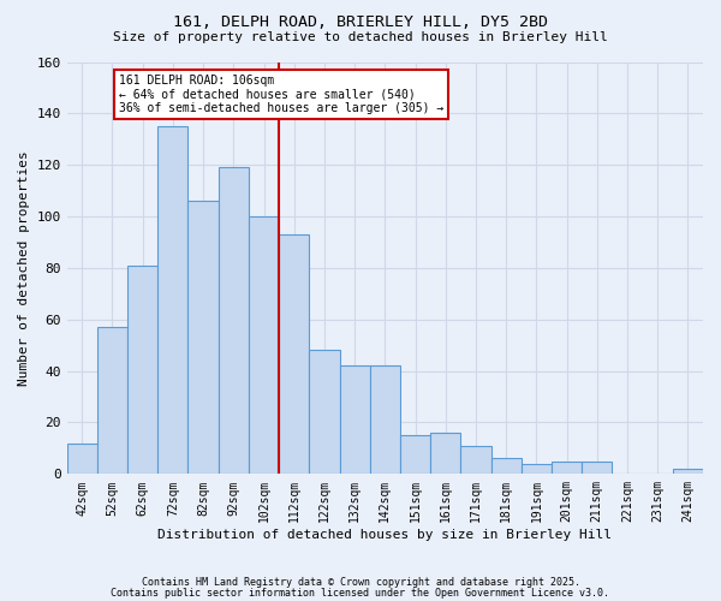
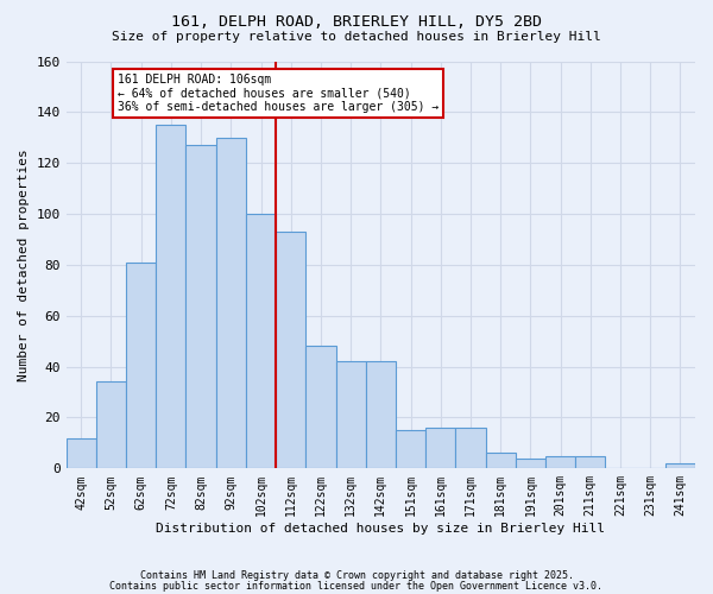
52sqm: 57 -> 34
82sqm: 106 -> 127
92sqm: 119 -> 130
171sqm: 11 -> 16
